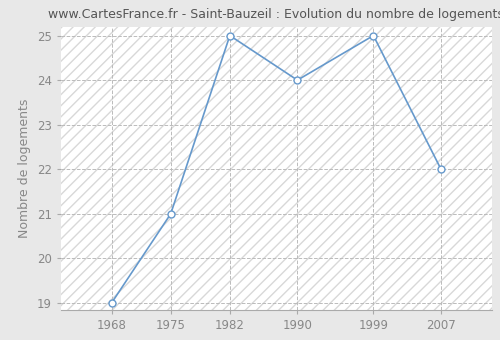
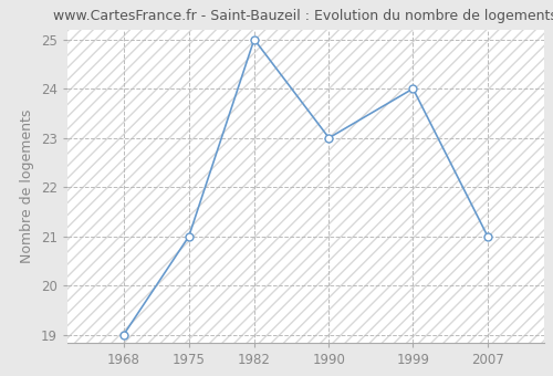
1990: 24 -> 23
1999: 25 -> 24
2007: 22 -> 21
